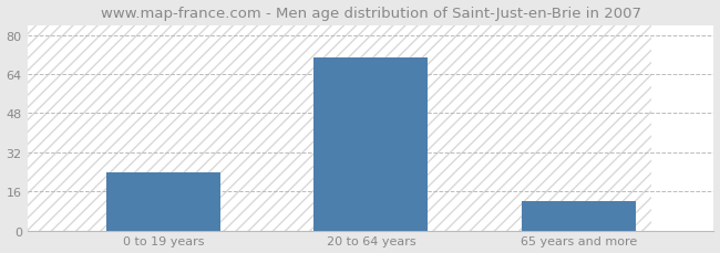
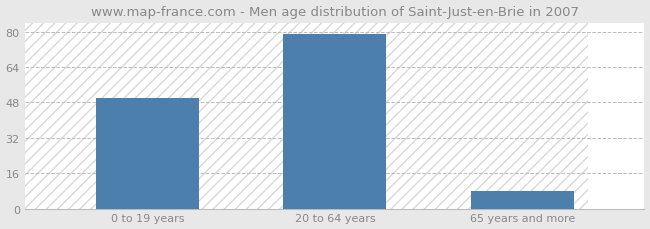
0 to 19 years: 24 -> 50
20 to 64 years: 71 -> 79
65 years and more: 12 -> 8
